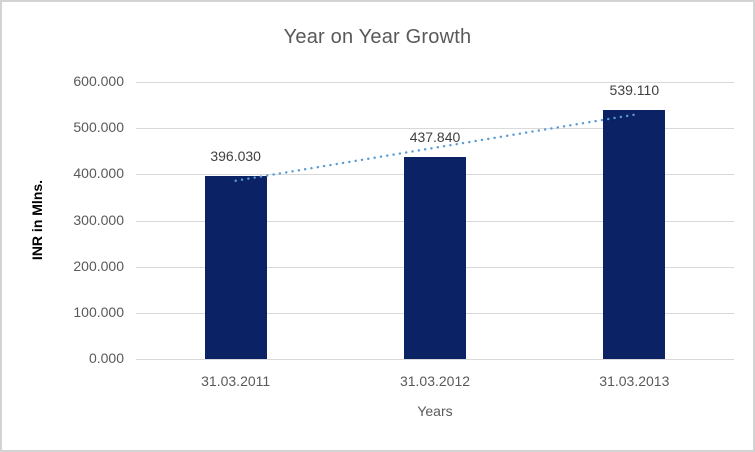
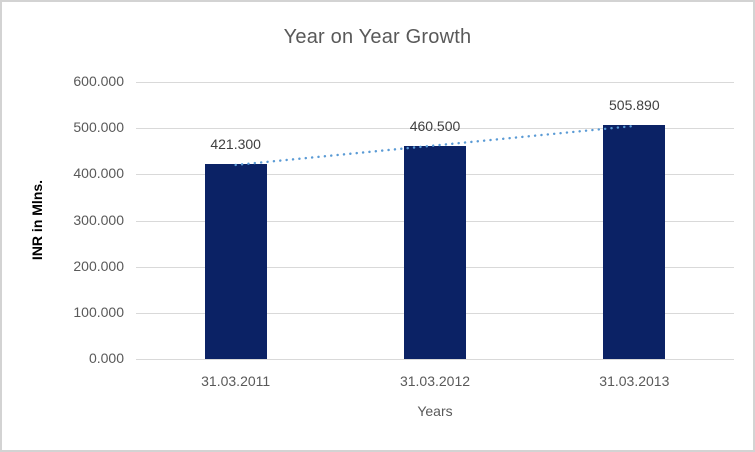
31.03.2011: 396.030 -> 421.300
31.03.2012: 437.840 -> 460.500
31.03.2013: 539.110 -> 505.890
